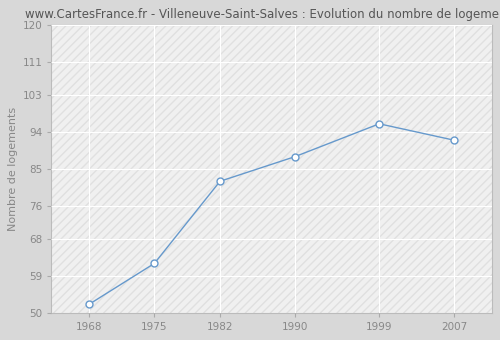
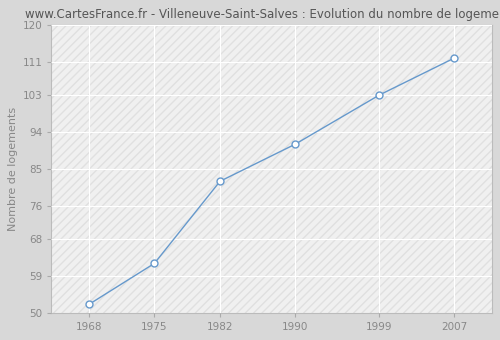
1990: 88 -> 91
1999: 96 -> 103
2007: 92 -> 112
